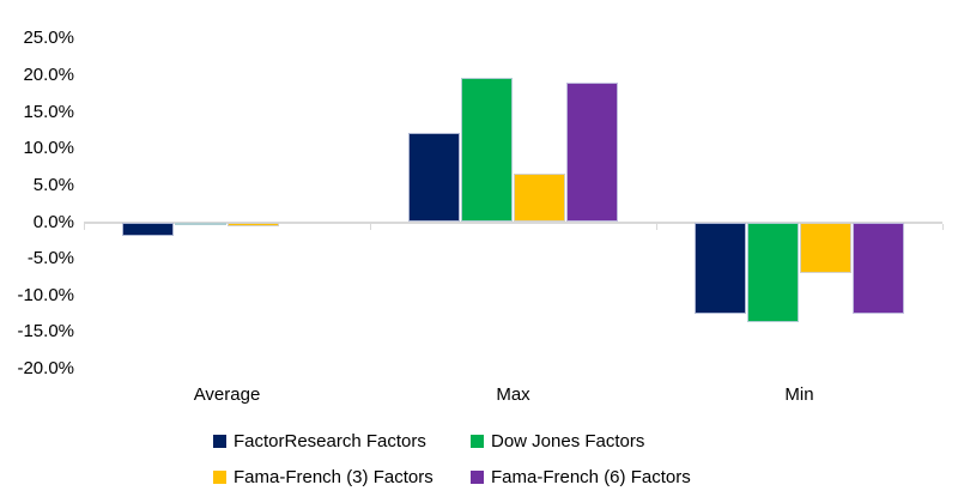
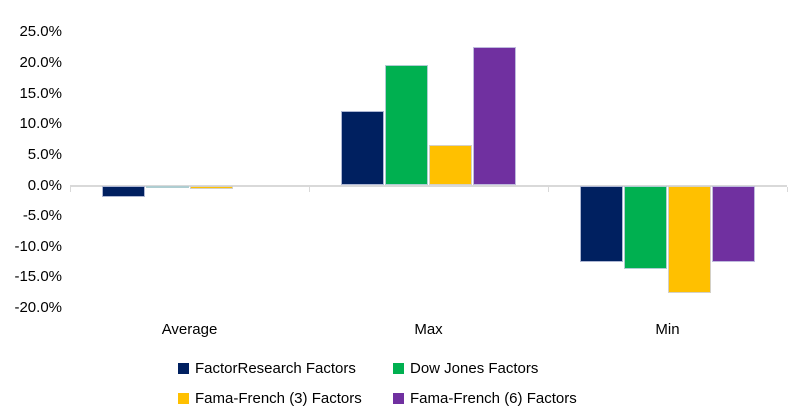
Fama-French (6) Factors/Max: 19% -> 23%
Fama-French (3) Factors/Min: -7% -> -18%
